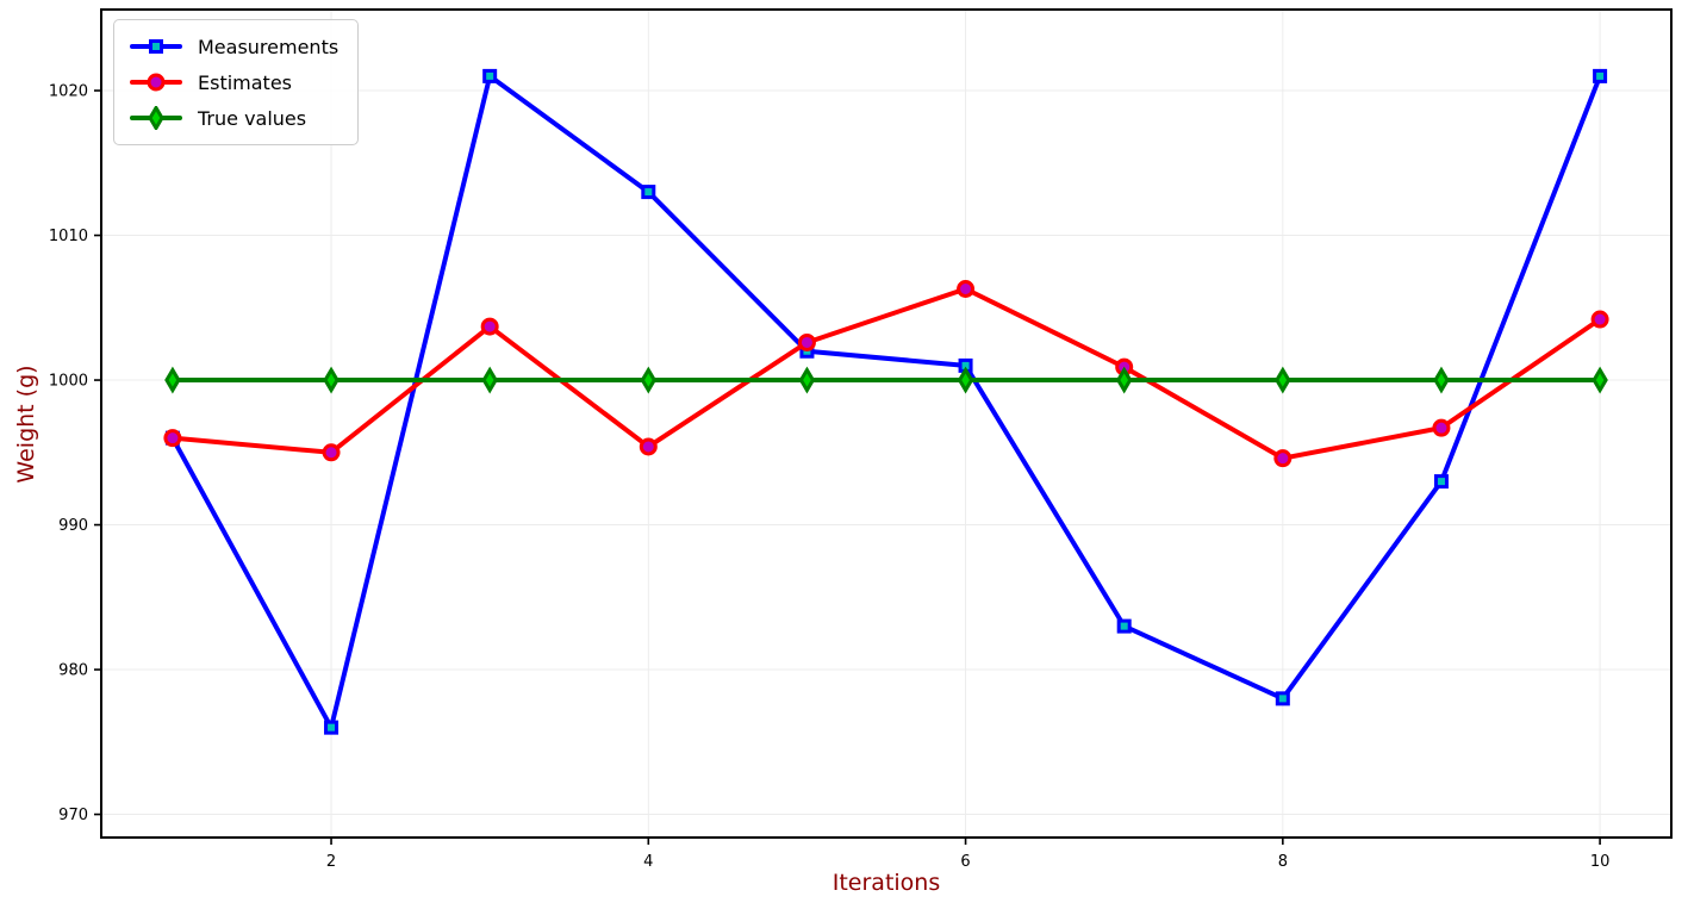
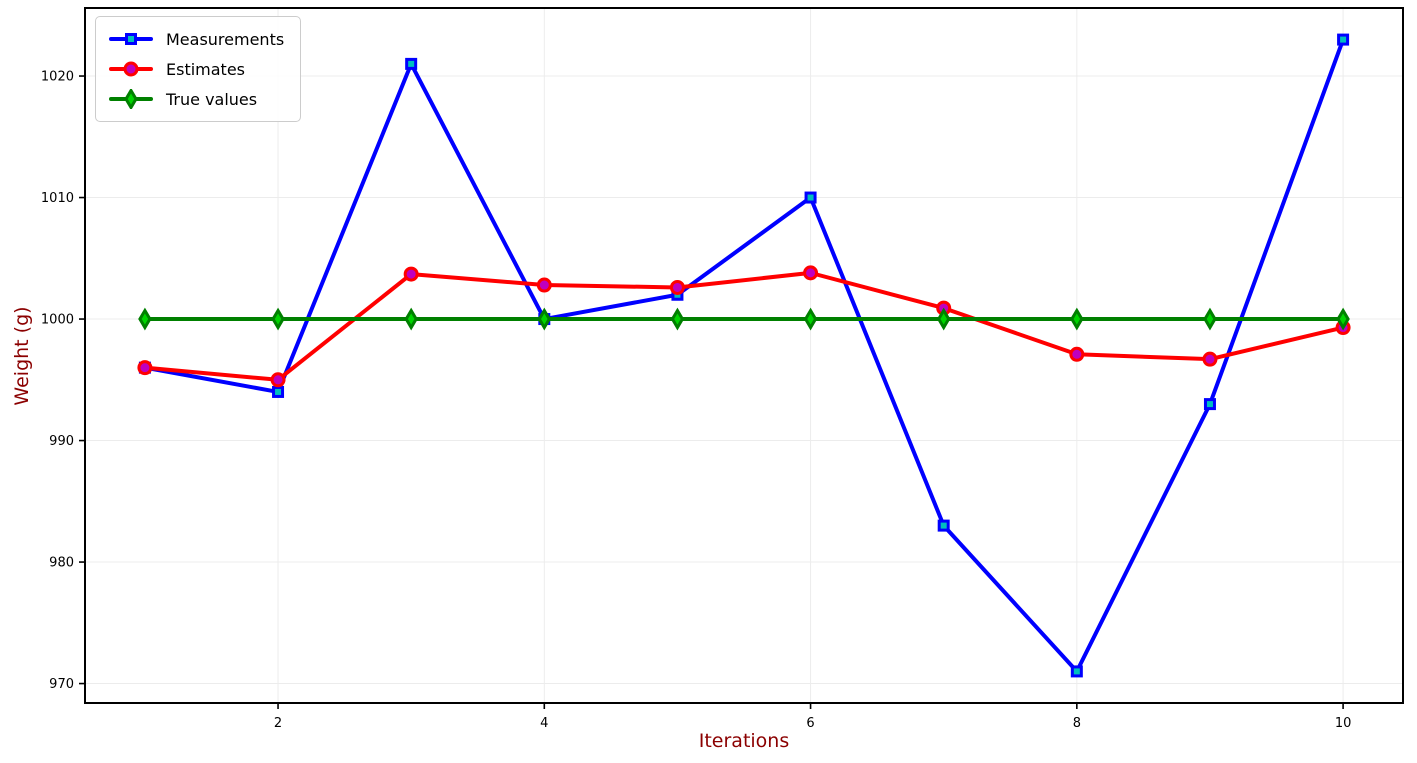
Measurements/2: 976 -> 994
Measurements/4: 1013 -> 1000
Estimates/4: 995.4 -> 1002.8
Measurements/6: 1001 -> 1010
Estimates/6: 1006.3 -> 1003.8
Measurements/8: 978 -> 971
Estimates/8: 994.6 -> 997.1
Measurements/10: 1021 -> 1023
Estimates/10: 1004.2 -> 999.3
